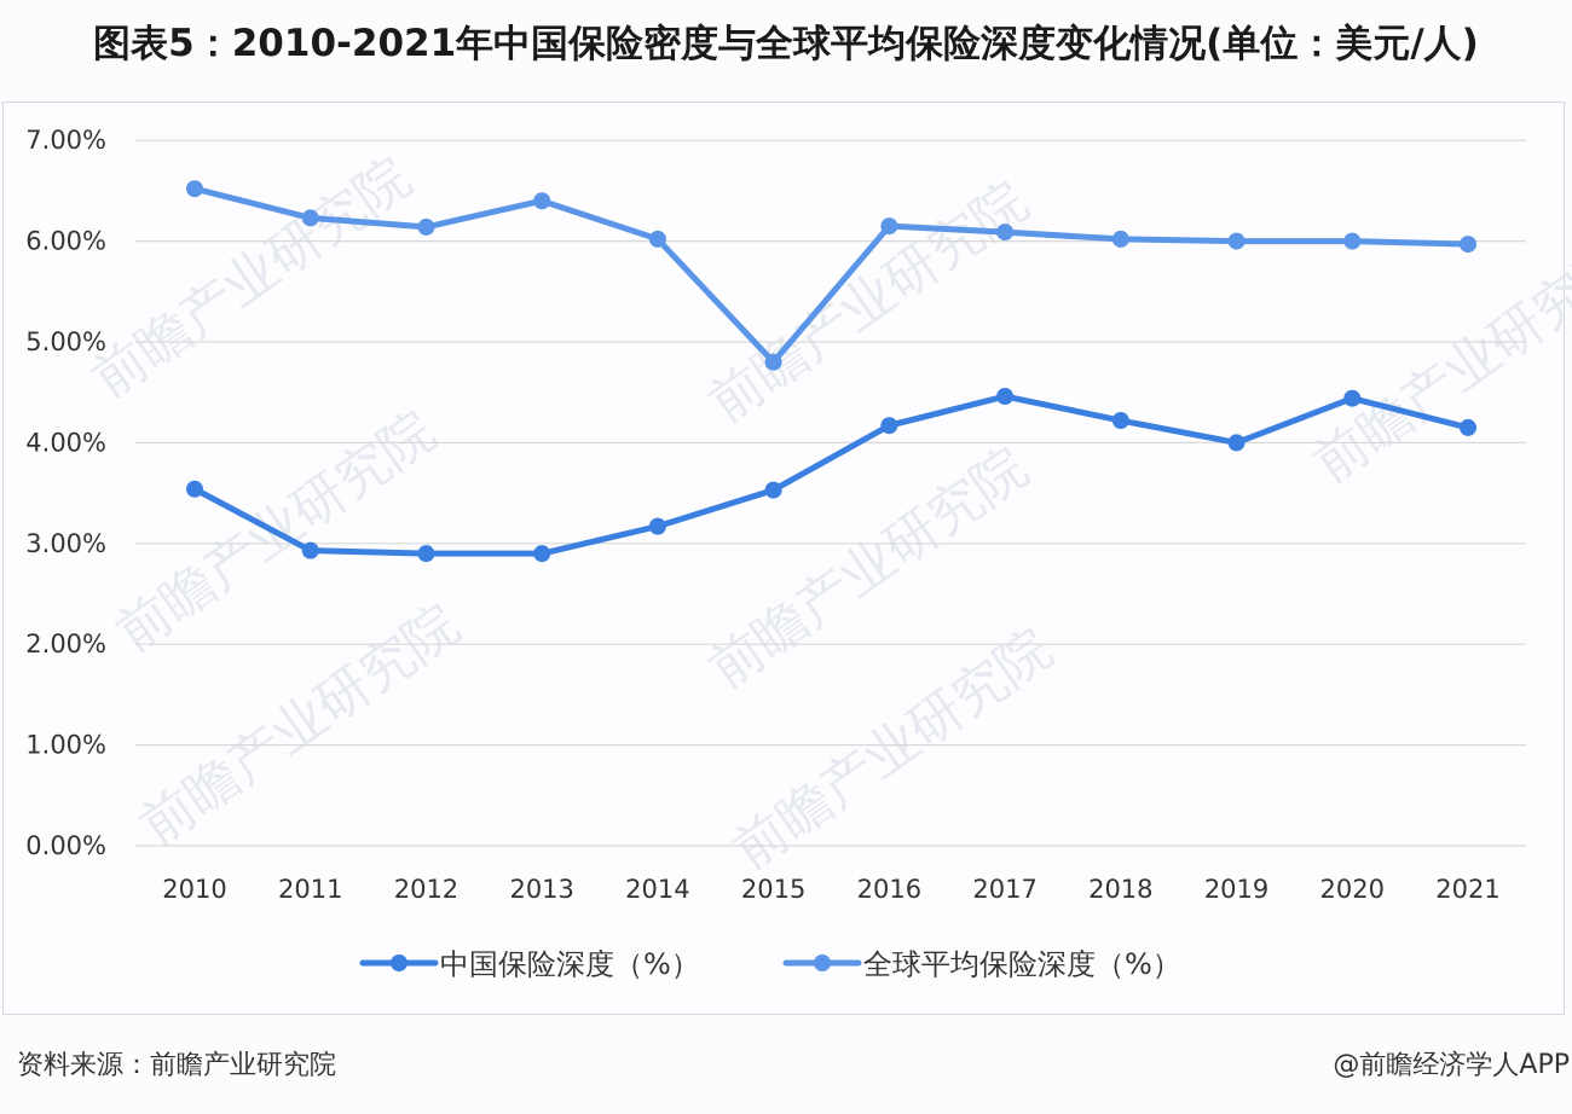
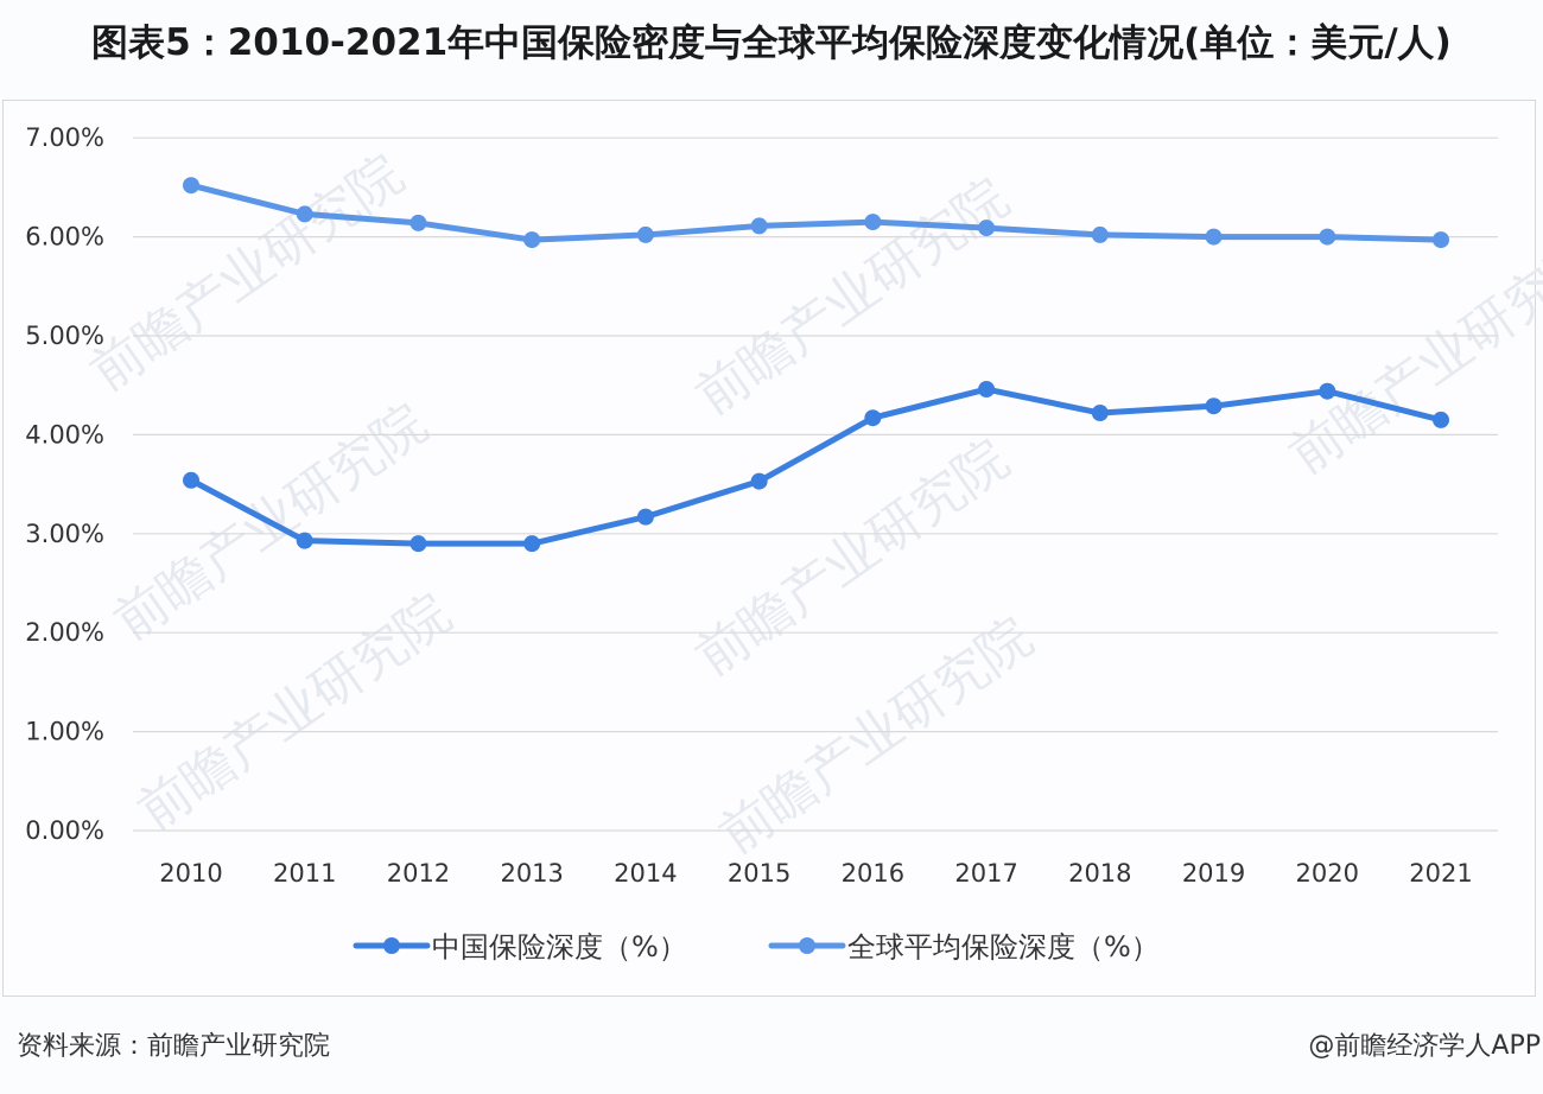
全球平均保险深度（%）/2013: 6.4% -> 6.0%
全球平均保险深度（%）/2015: 4.8% -> 6.1%
中国保险深度（%）/2019: 4.0% -> 4.3%
